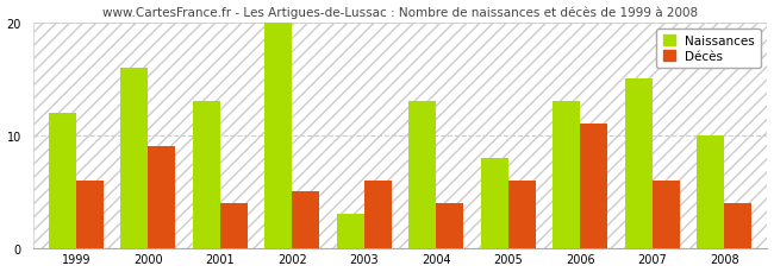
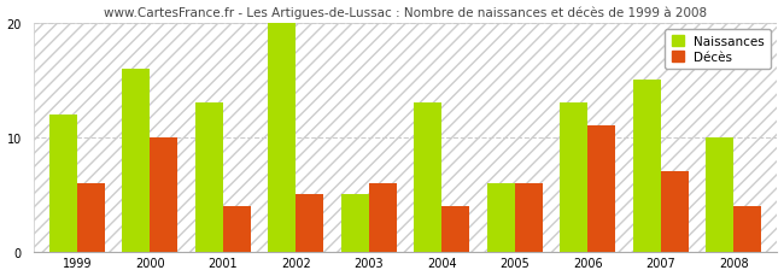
Décès/2000: 9 -> 10
Naissances/2003: 3 -> 5
Naissances/2005: 8 -> 6
Décès/2007: 6 -> 7
